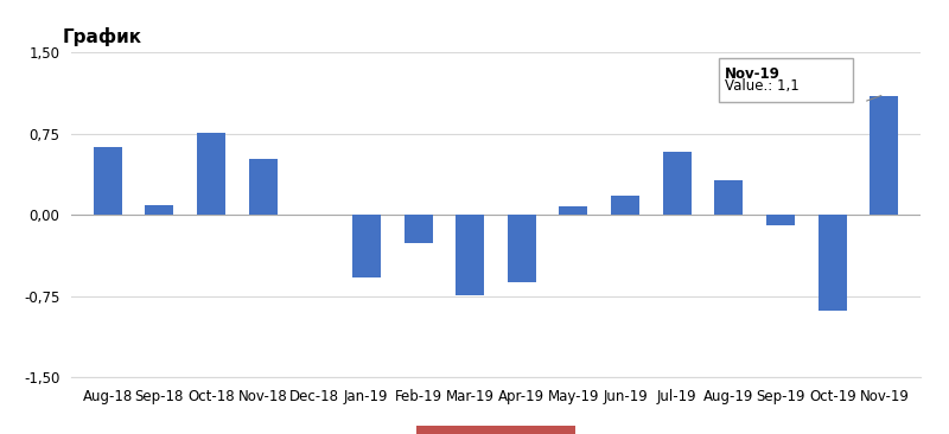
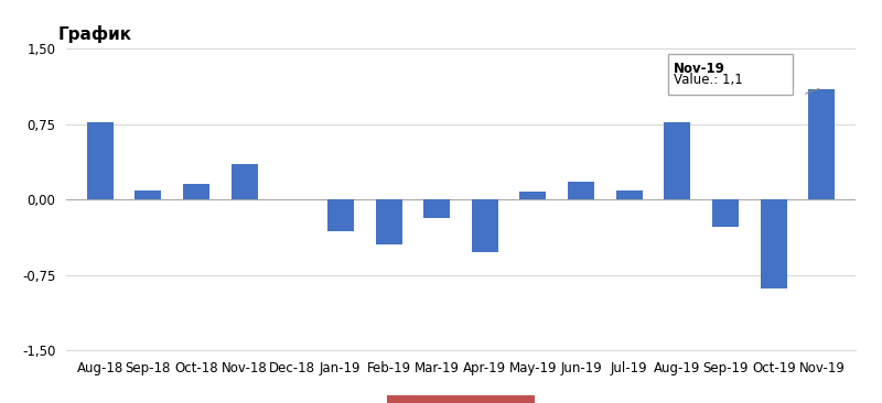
Aug-18: 0,62 -> 0,77
Oct-18: 0,76 -> 0,16
Nov-18: 0,52 -> 0,35
Jan-19: -0,58 -> -0,31
Feb-19: -0,26 -> -0,45
Mar-19: -0,74 -> -0,18
Apr-19: -0,62 -> -0,52
Jul-19: 0,58 -> 0,09
Aug-19: 0,32 -> 0,77
Sep-19: -0,10 -> -0,27
